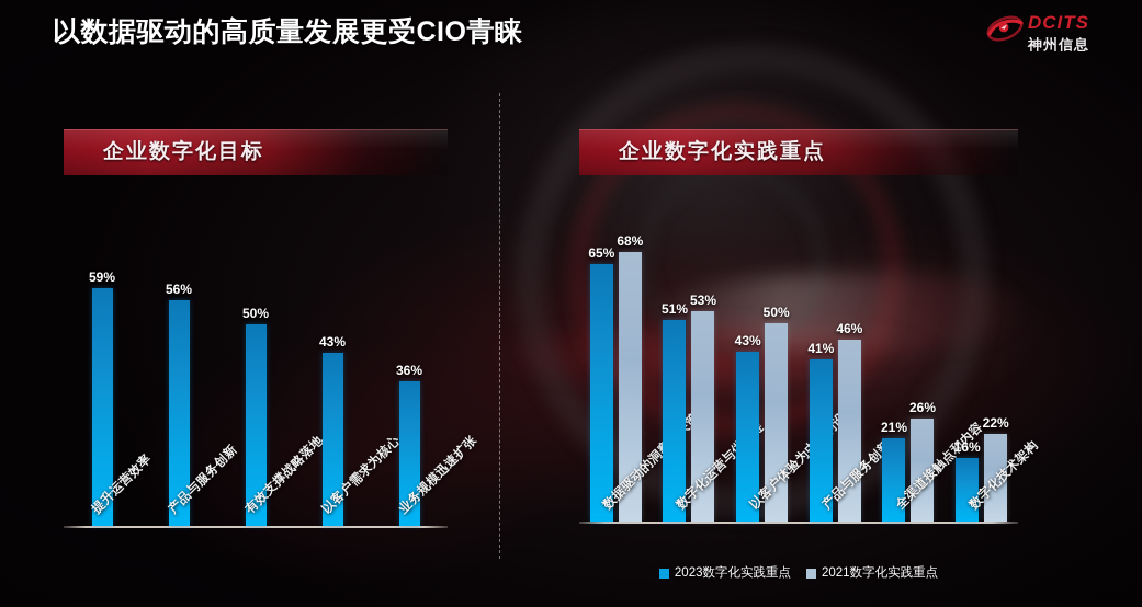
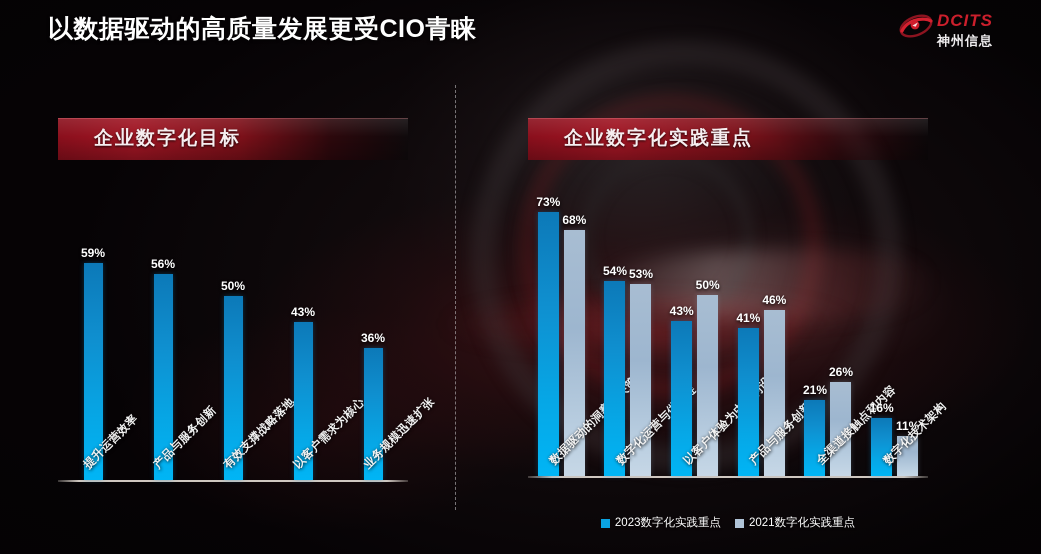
企业数字化实践重点/2023数字化实践重点/数据驱动的洞察与决策: 65% -> 73%
企业数字化实践重点/2023数字化实践重点/数字化运营与供应链: 51% -> 54%
企业数字化实践重点/2021数字化实践重点/数字化技术架构: 22% -> 11%
